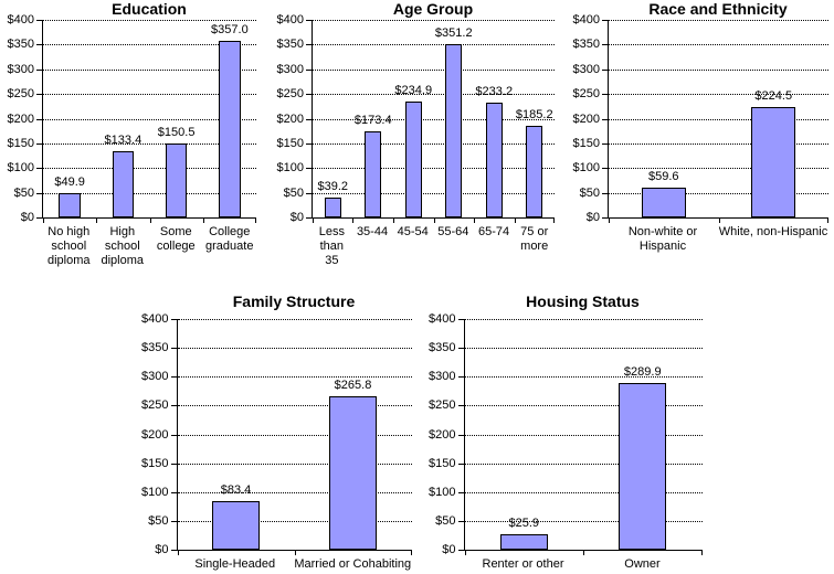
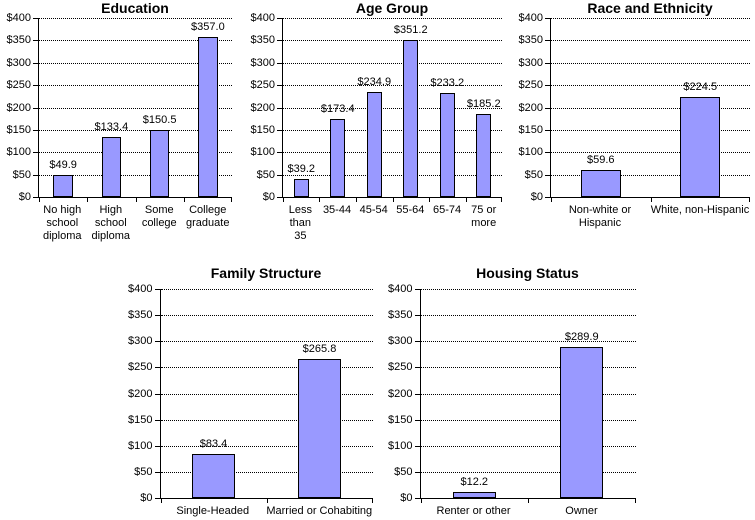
Housing Status/Renter or other: $25.9 -> $12.2
